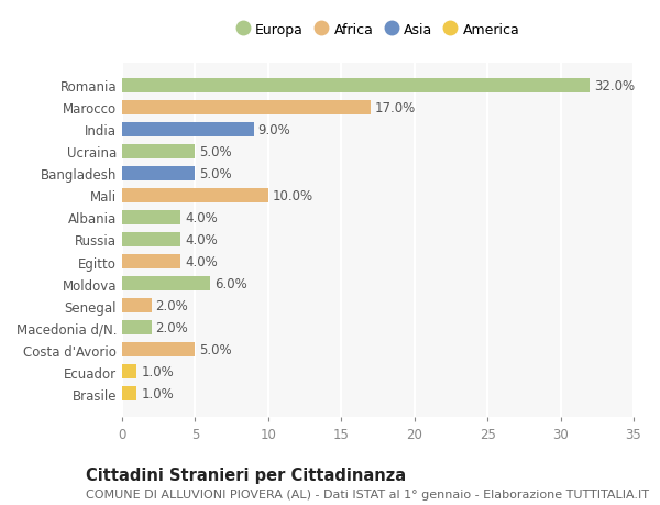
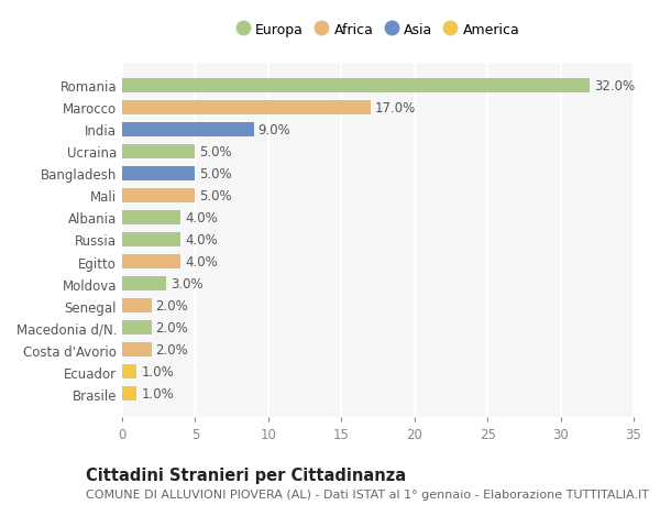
Mali: 10.0% -> 5.0%
Moldova: 6.0% -> 3.0%
Costa d'Avorio: 5.0% -> 2.0%
